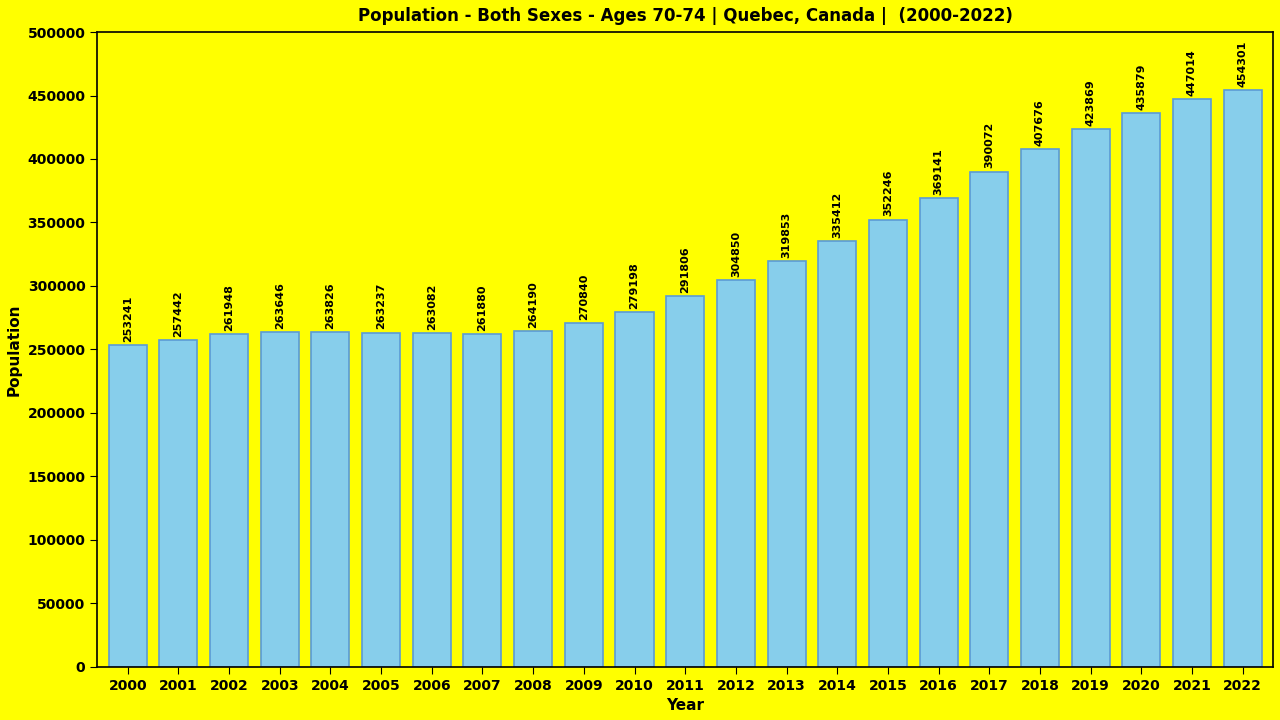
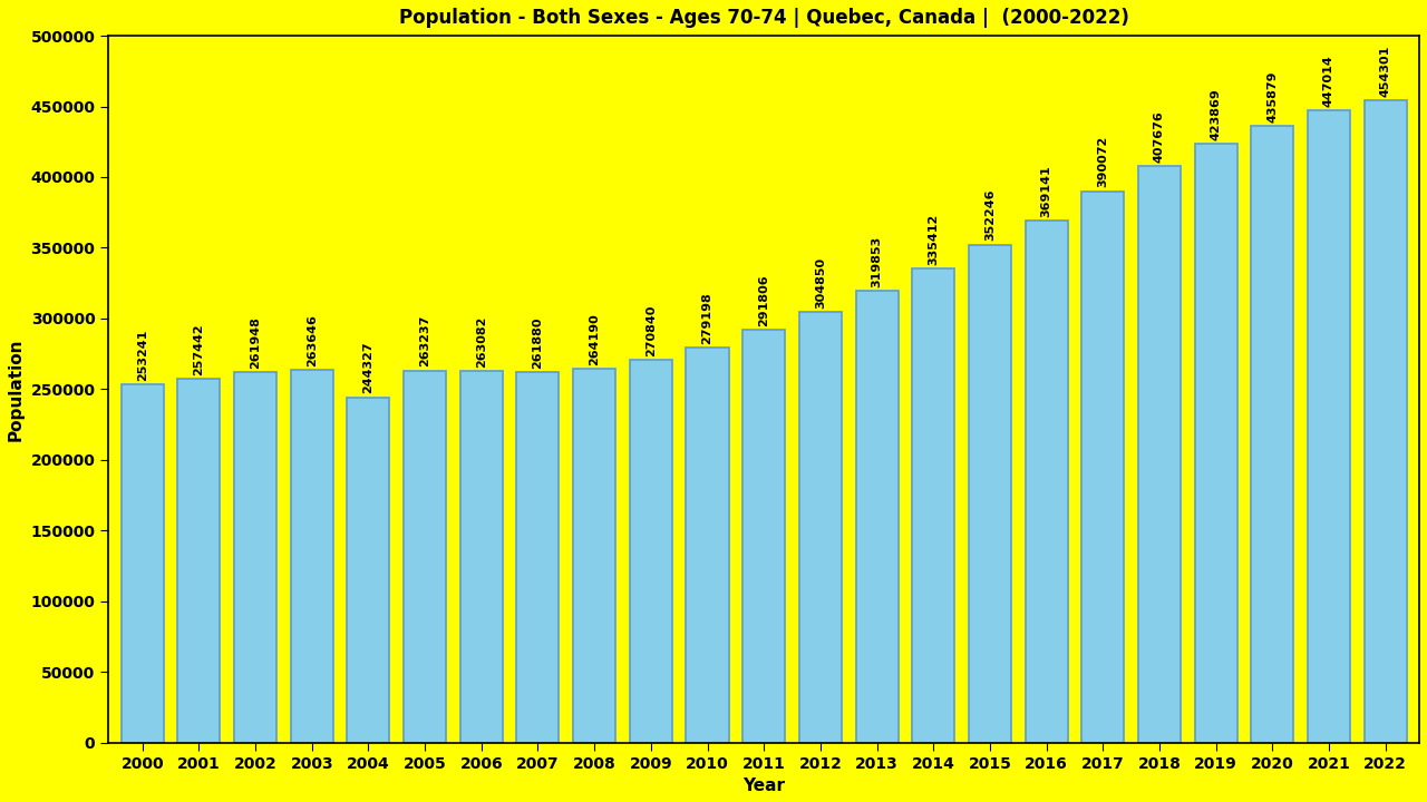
2004: 263826 -> 244327
